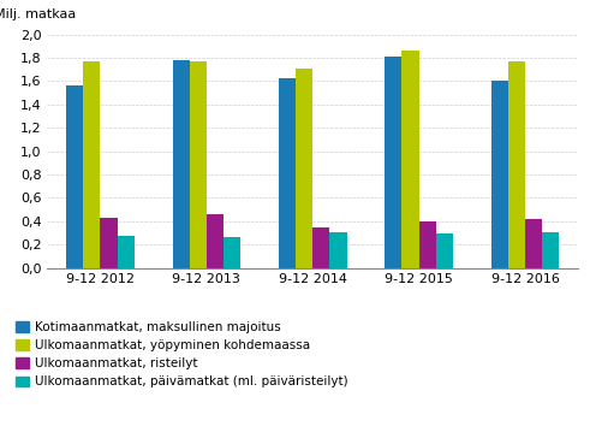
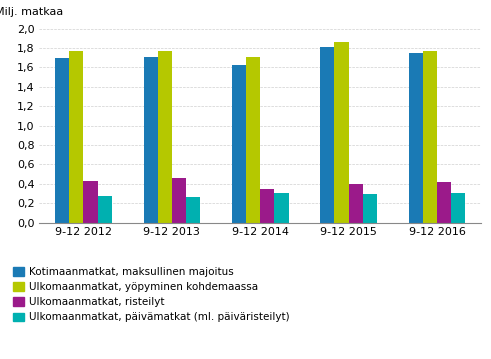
Kotimaanmatkat, maksullinen majoitus/9-12 2012: 1,56 -> 1,70
Kotimaanmatkat, maksullinen majoitus/9-12 2013: 1,78 -> 1,71
Kotimaanmatkat, maksullinen majoitus/9-12 2016: 1,60 -> 1,75
